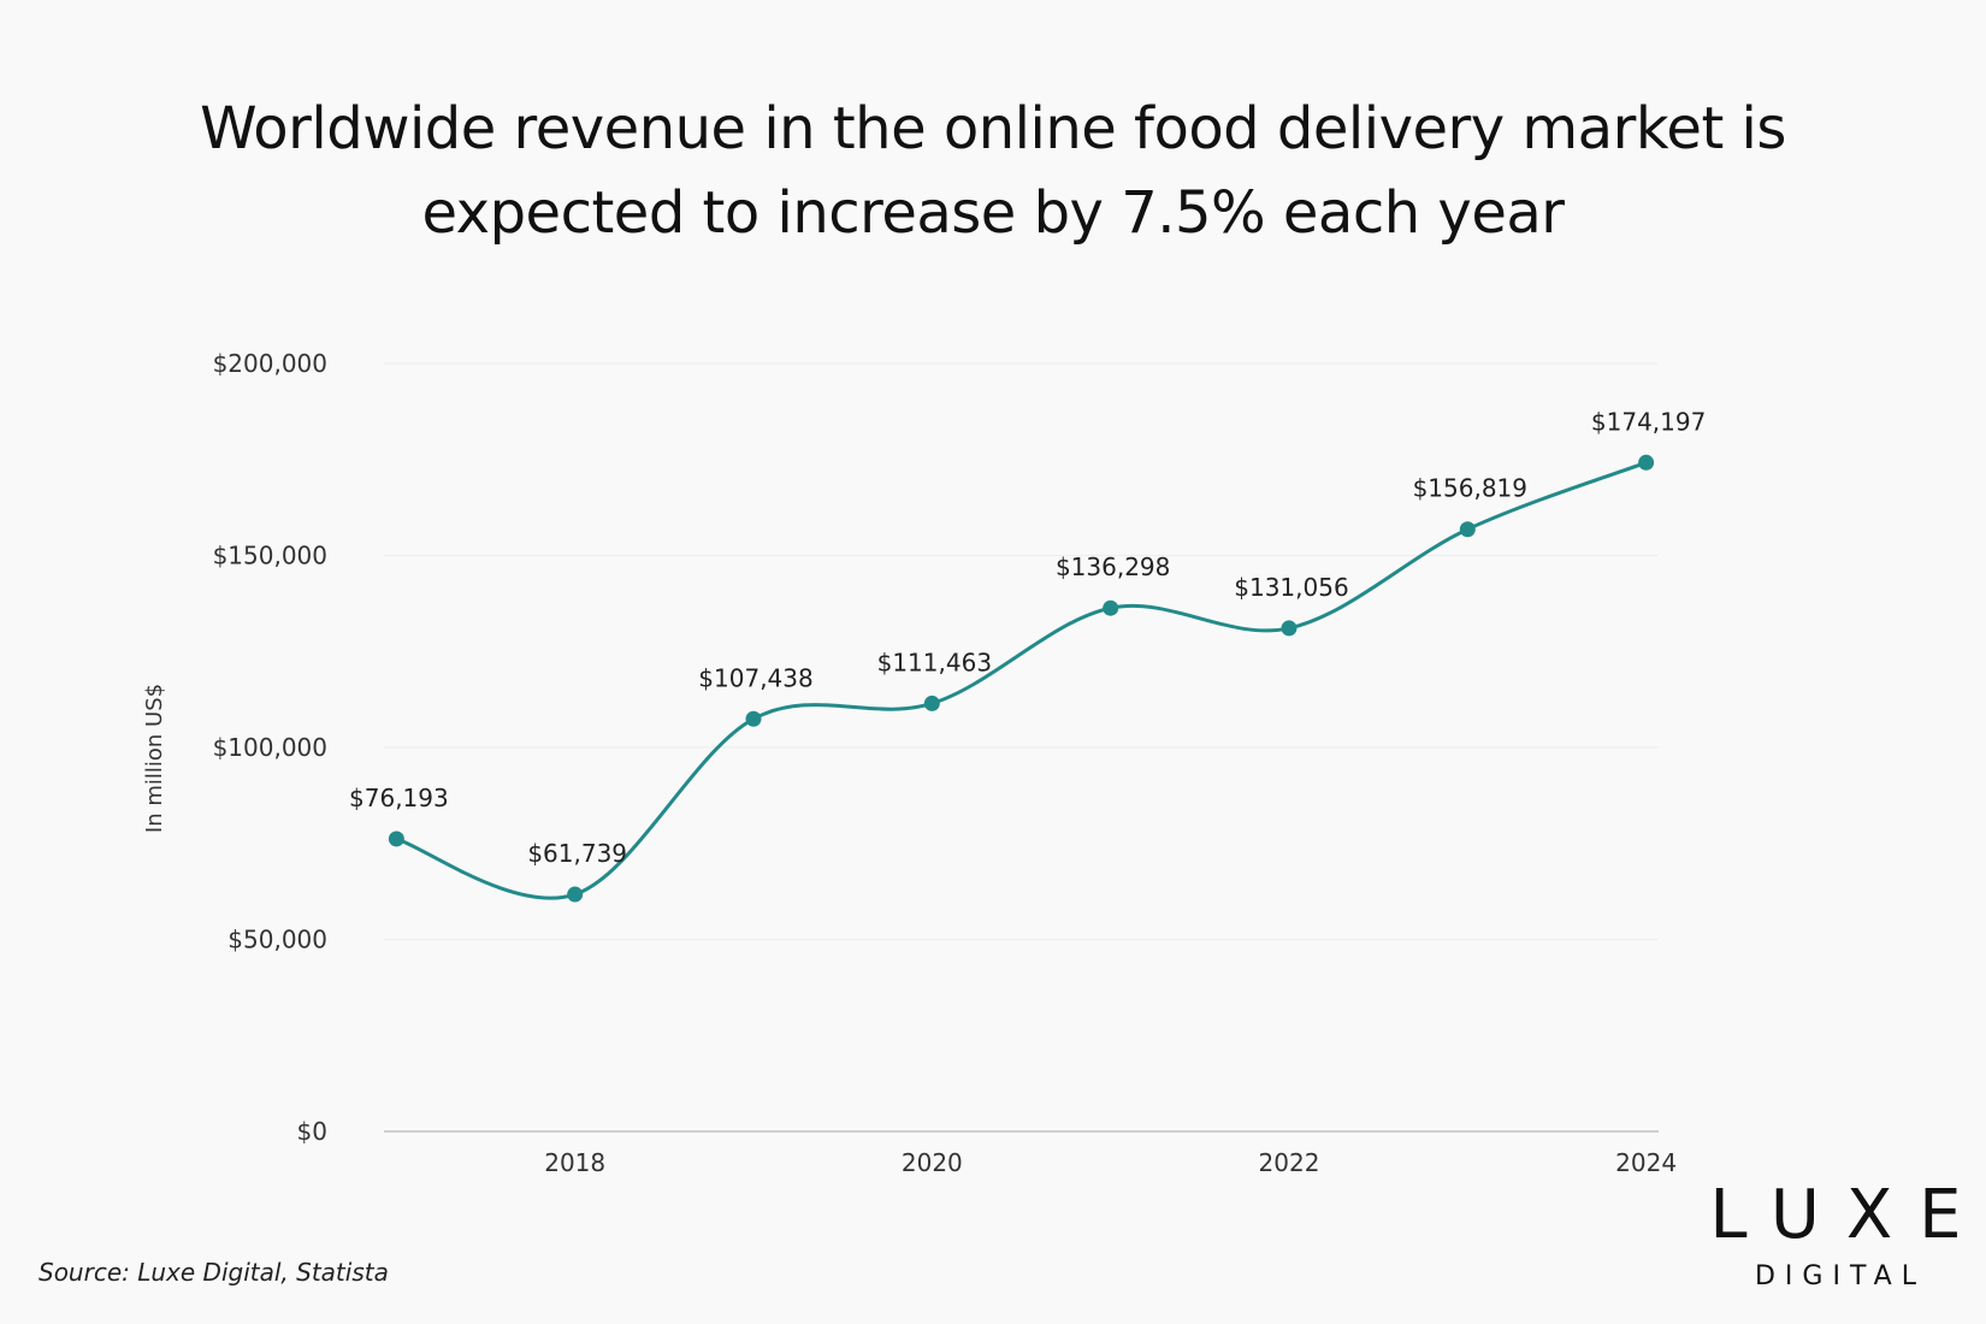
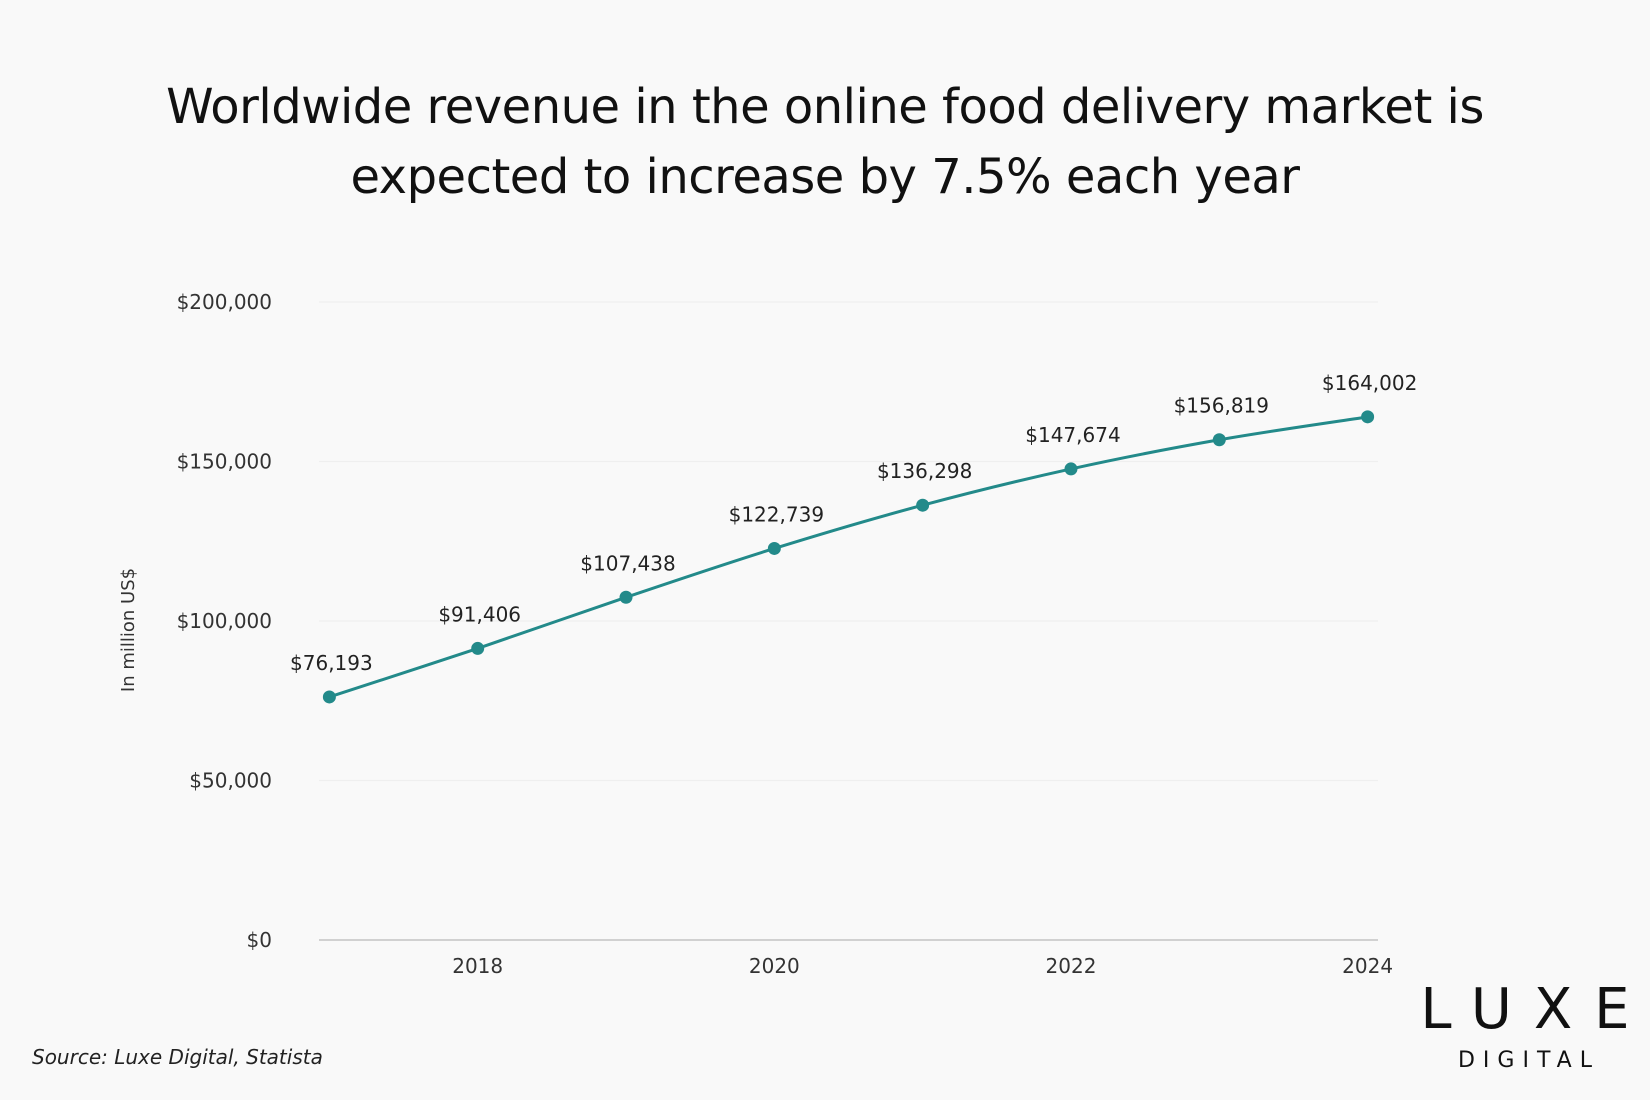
2018: $61,739 -> $91,406
2020: $111,463 -> $122,739
2022: $131,056 -> $147,674
2024: $174,197 -> $164,002
